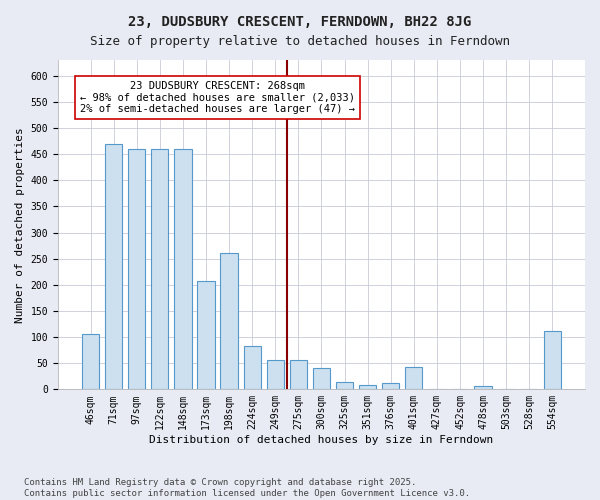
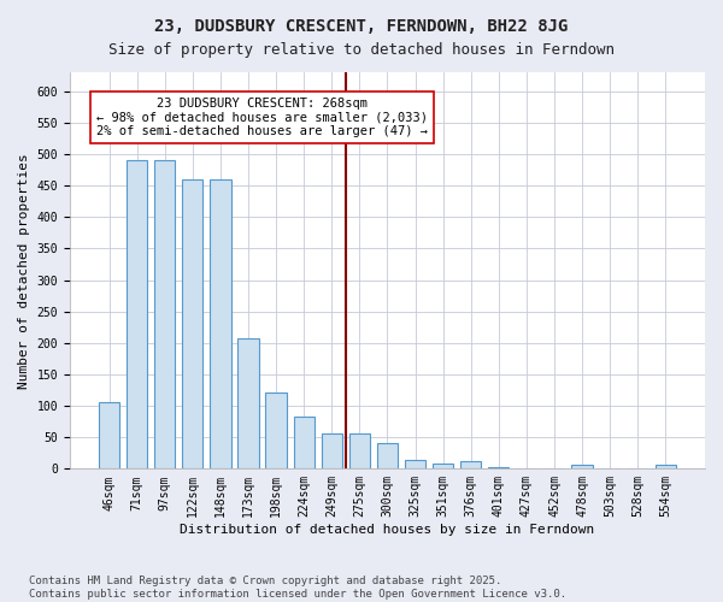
71sqm: 470 -> 490
97sqm: 460 -> 490
198sqm: 260 -> 122
401sqm: 42 -> 3
554sqm: 112 -> 6
